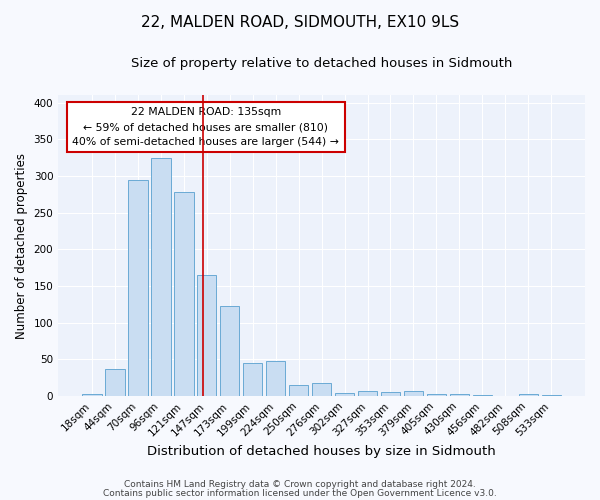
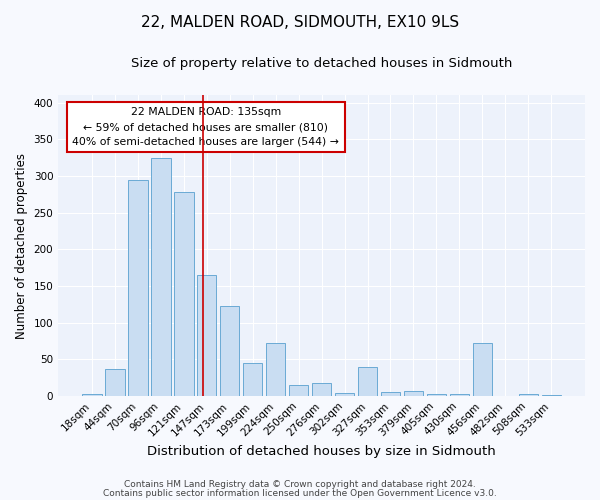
224sqm: 47 -> 72
327sqm: 6 -> 40
456sqm: 1 -> 72
